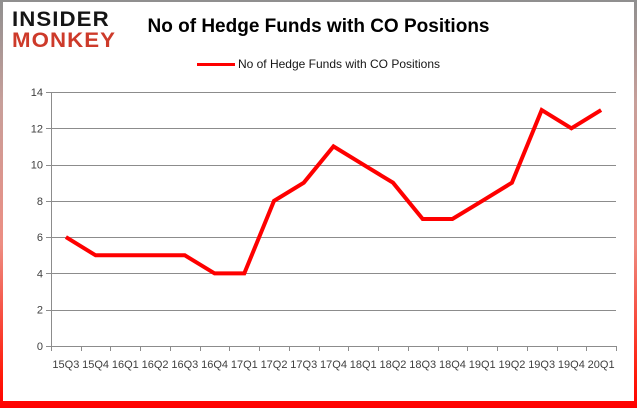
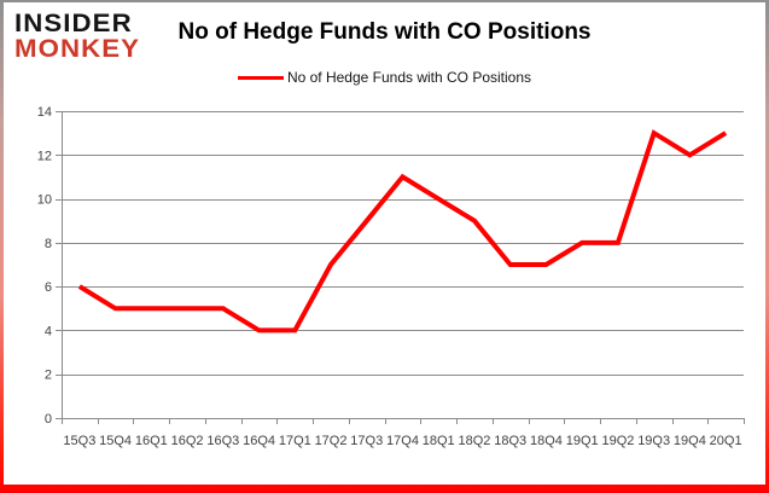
17Q2: 8 -> 7
19Q2: 9 -> 8
